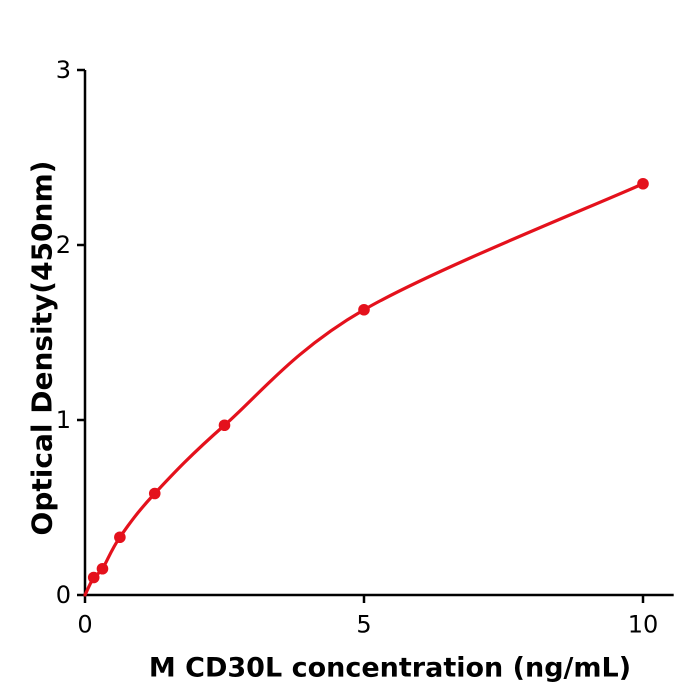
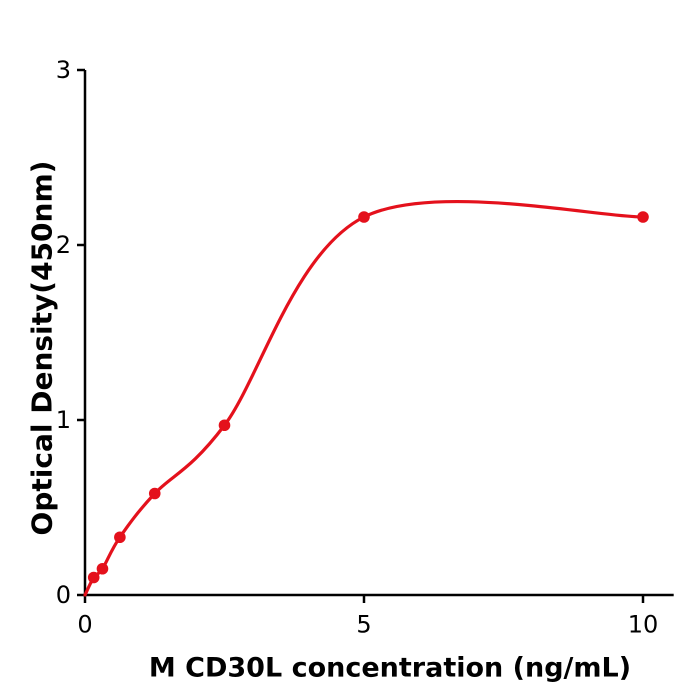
5: 1.63 -> 2.16
10: 2.35 -> 2.16
